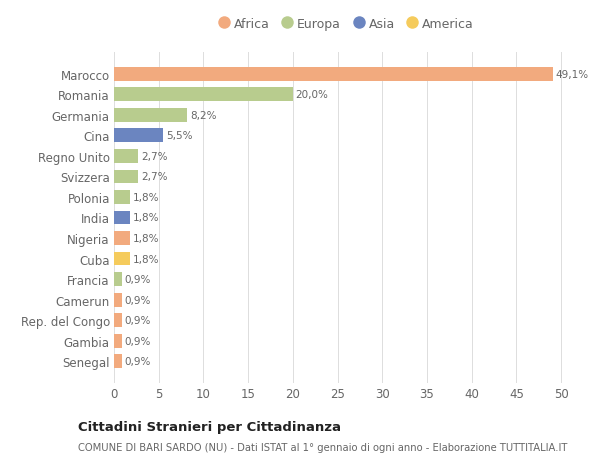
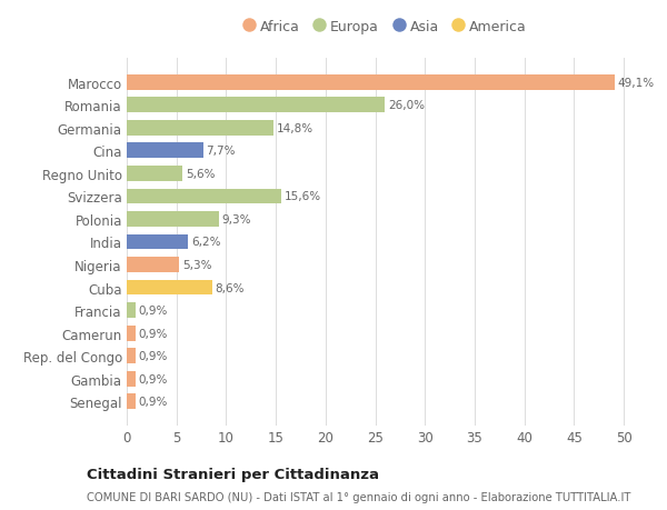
Romania: 20,0% -> 26,0%
Germania: 8,2% -> 14,8%
Cina: 5,5% -> 7,7%
Regno Unito: 2,7% -> 5,6%
Svizzera: 2,7% -> 15,6%
Polonia: 1,8% -> 9,3%
India: 1,8% -> 6,2%
Nigeria: 1,8% -> 5,3%
Cuba: 1,8% -> 8,6%
